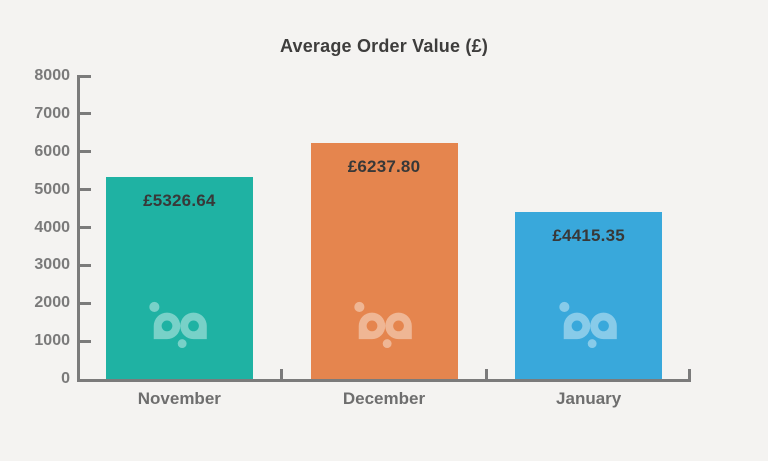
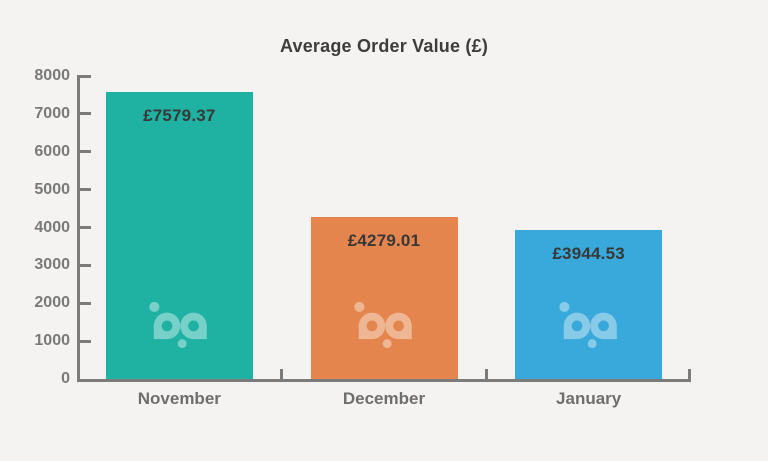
November: £5326.64 -> £7579.37
December: £6237.80 -> £4279.01
January: £4415.35 -> £3944.53
